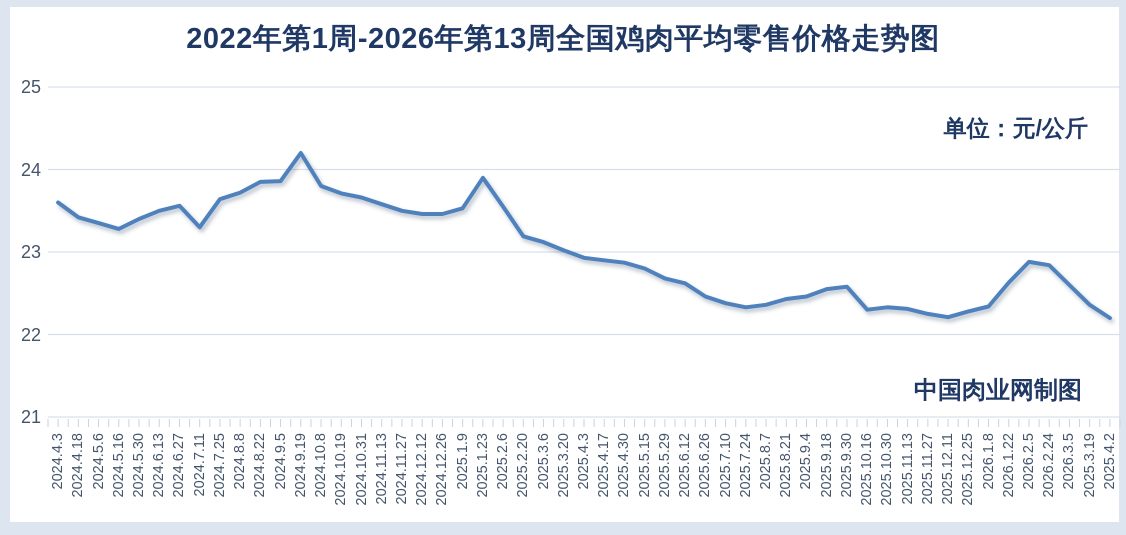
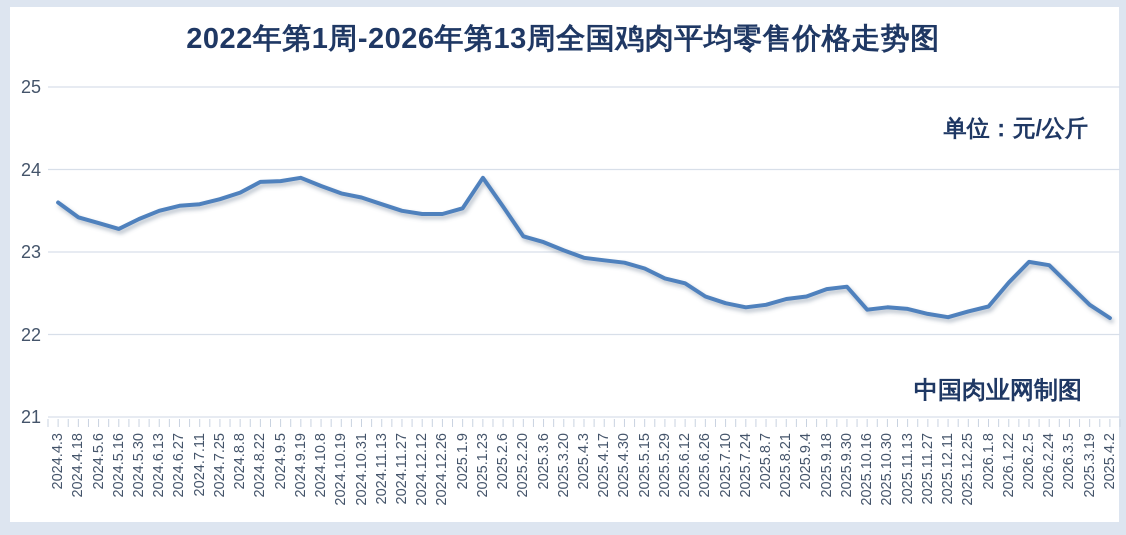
2024.7.11: 23.3 -> 23.6
2024.9.19: 24.2 -> 23.9
